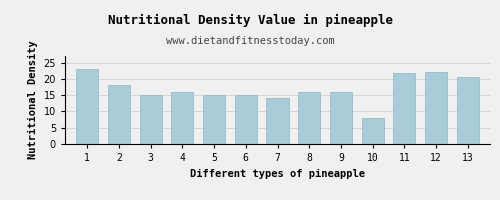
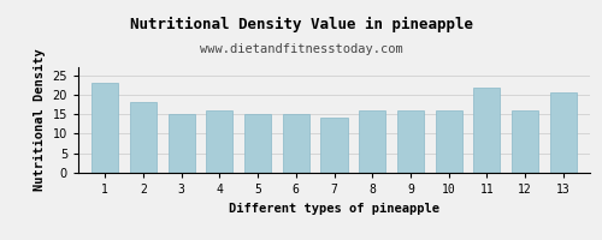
10: 8.0 -> 16.0
12: 22.0 -> 16.0
